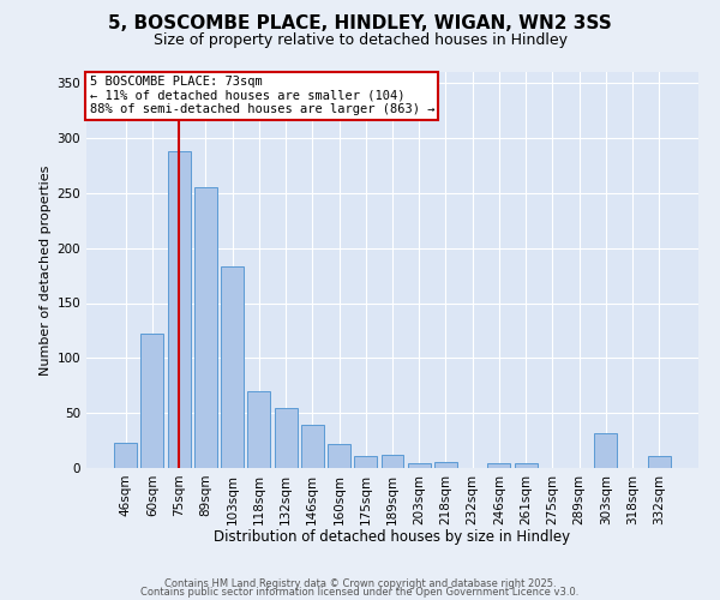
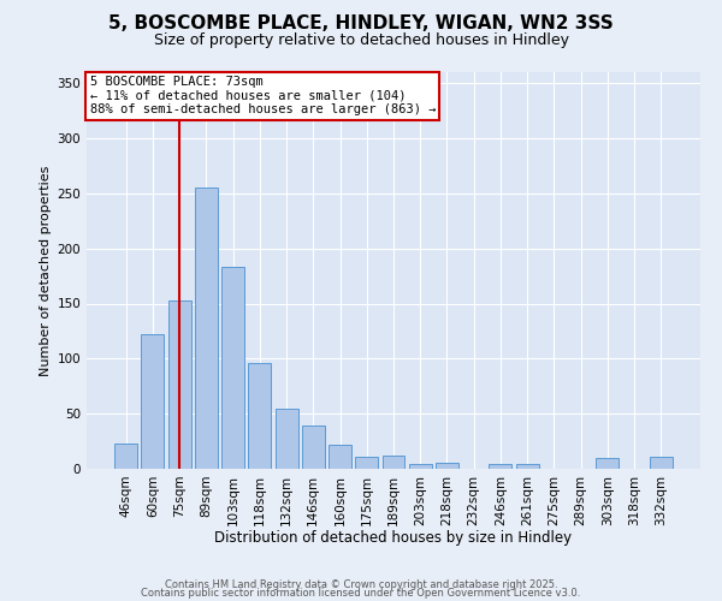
75sqm: 288 -> 153
118sqm: 70 -> 96
303sqm: 32 -> 10
